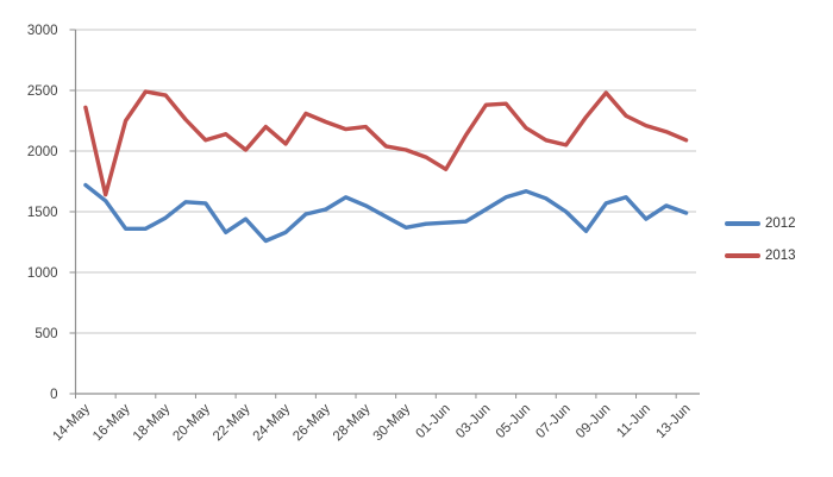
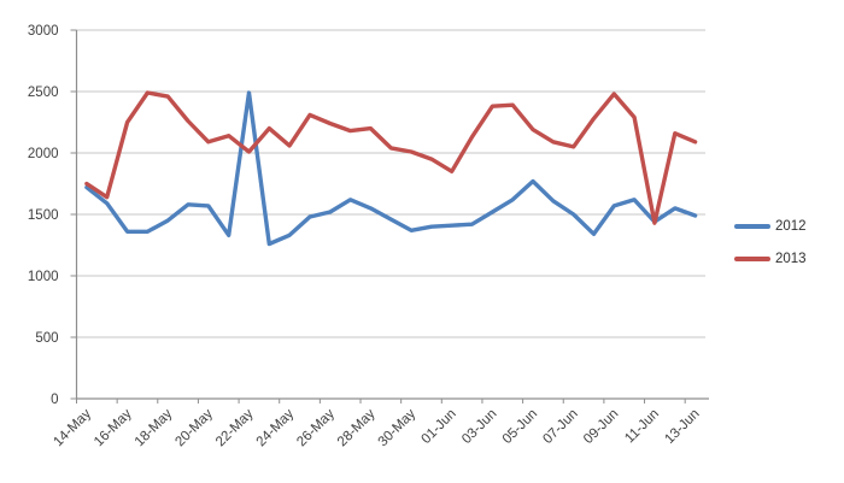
2013/14-May: 2360 -> 1750
2012/22-May: 1440 -> 2490
2012/05-Jun: 1670 -> 1770
2013/11-Jun: 2210 -> 1430
